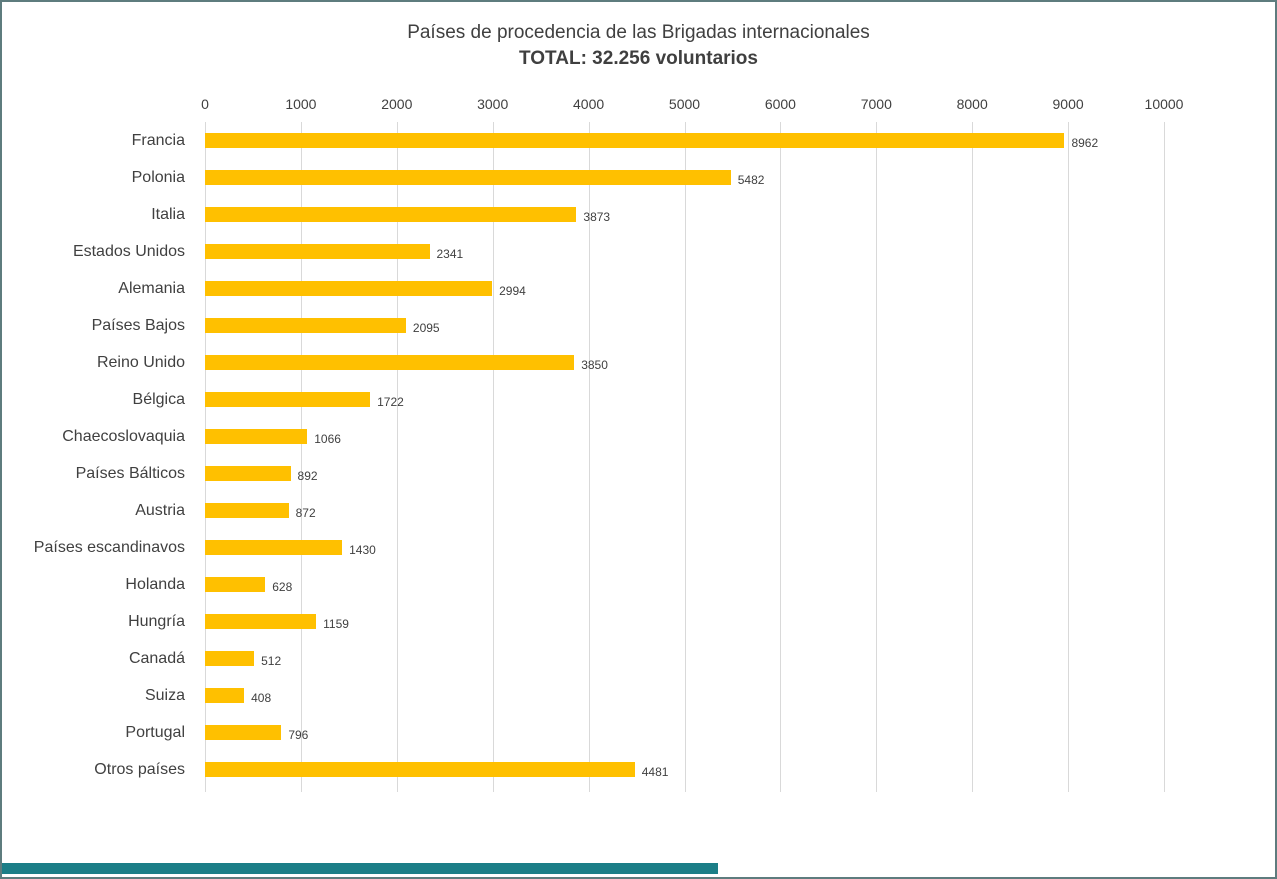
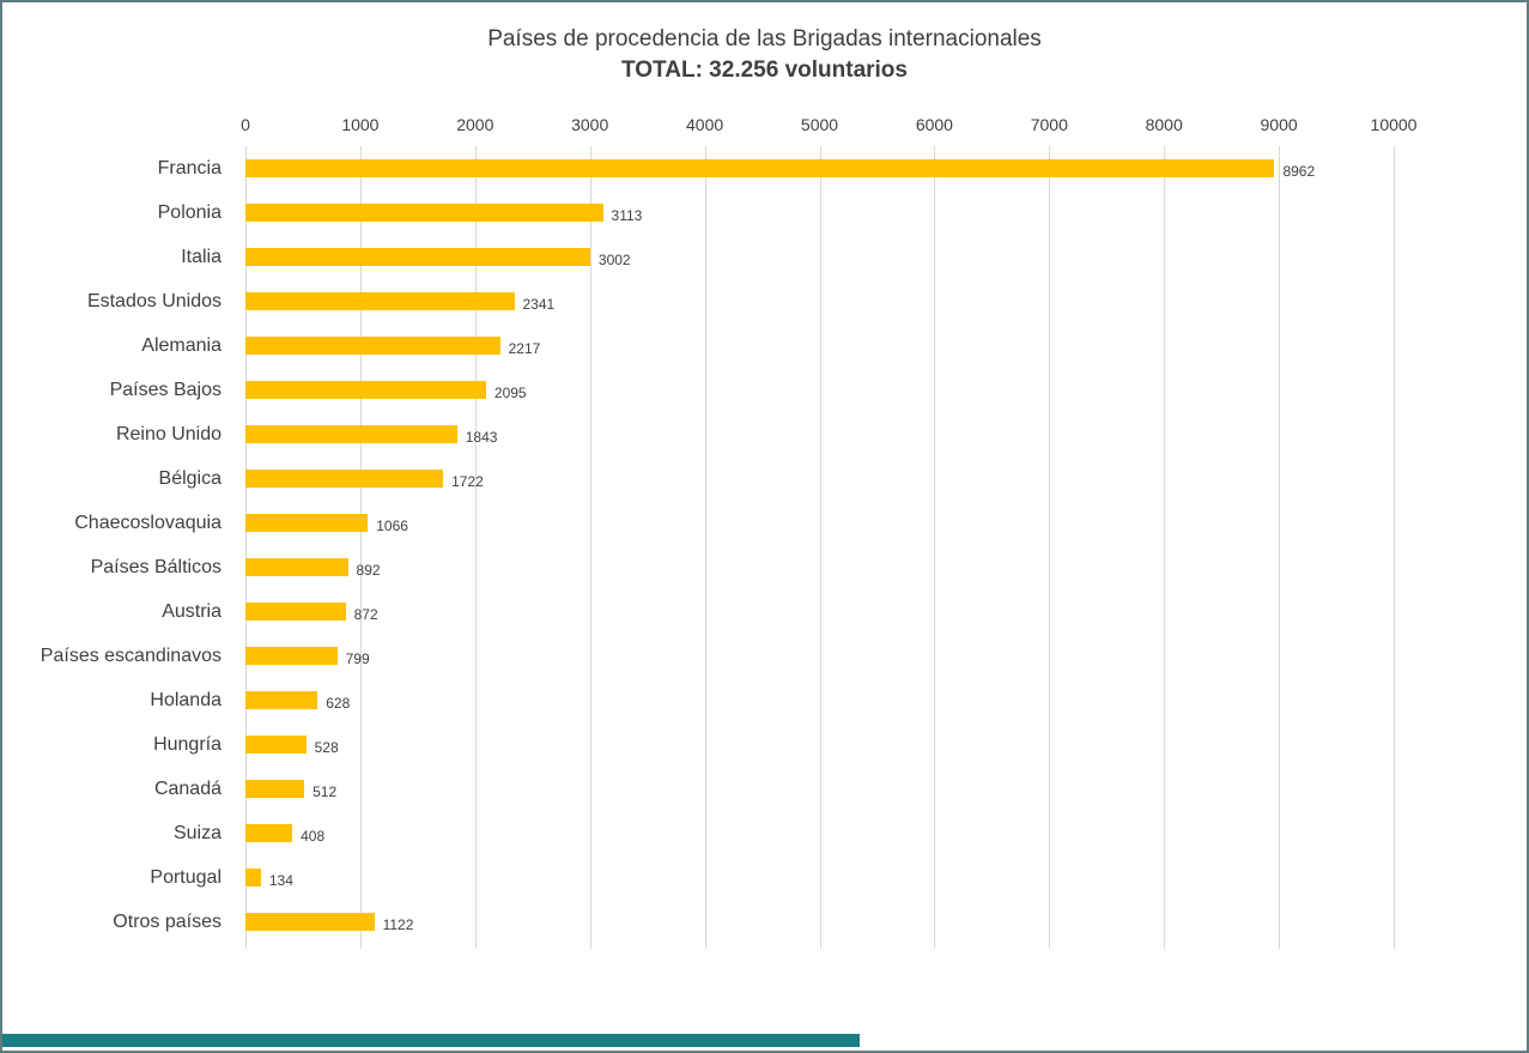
Polonia: 5482 -> 3113
Italia: 3873 -> 3002
Alemania: 2994 -> 2217
Reino Unido: 3850 -> 1843
Países escandinavos: 1430 -> 799
Hungría: 1159 -> 528
Portugal: 796 -> 134
Otros países: 4481 -> 1122
